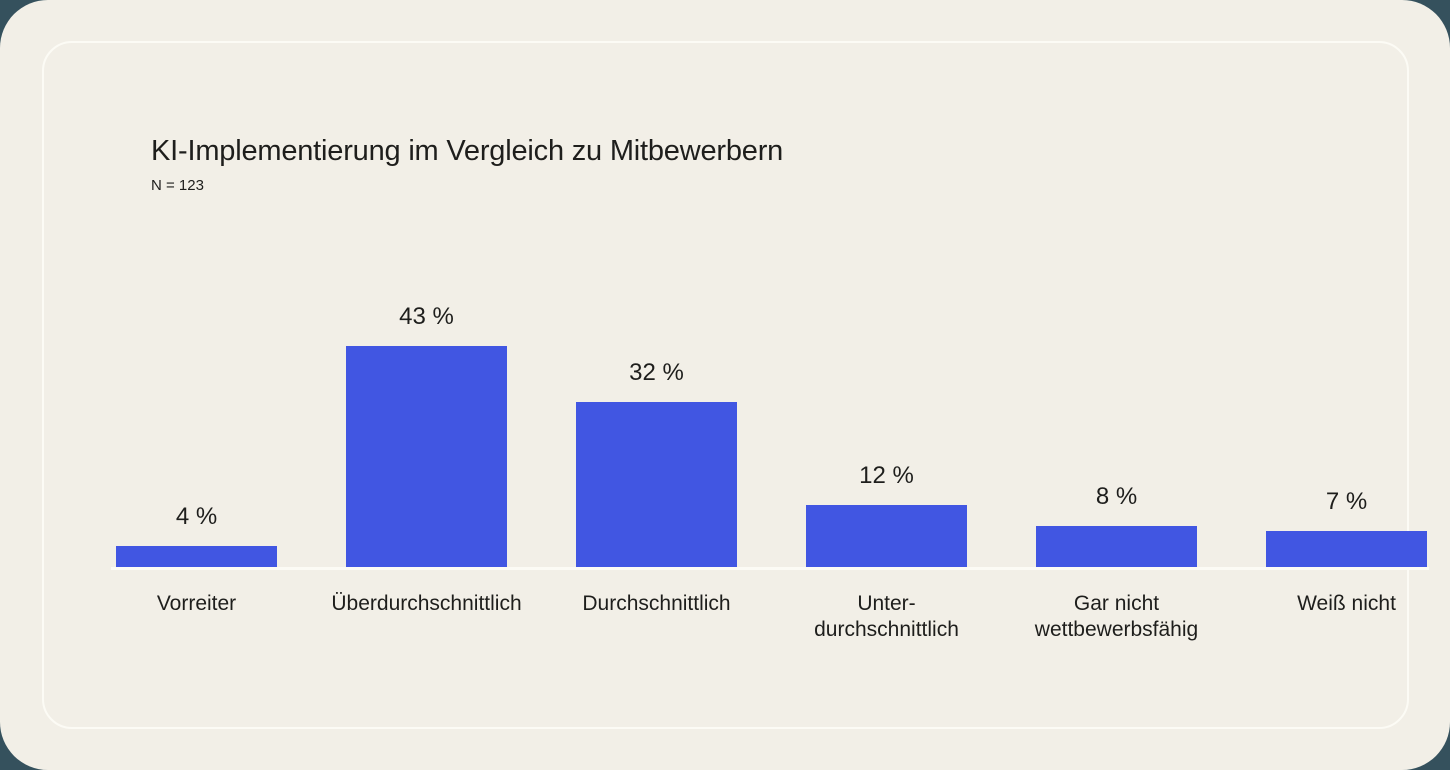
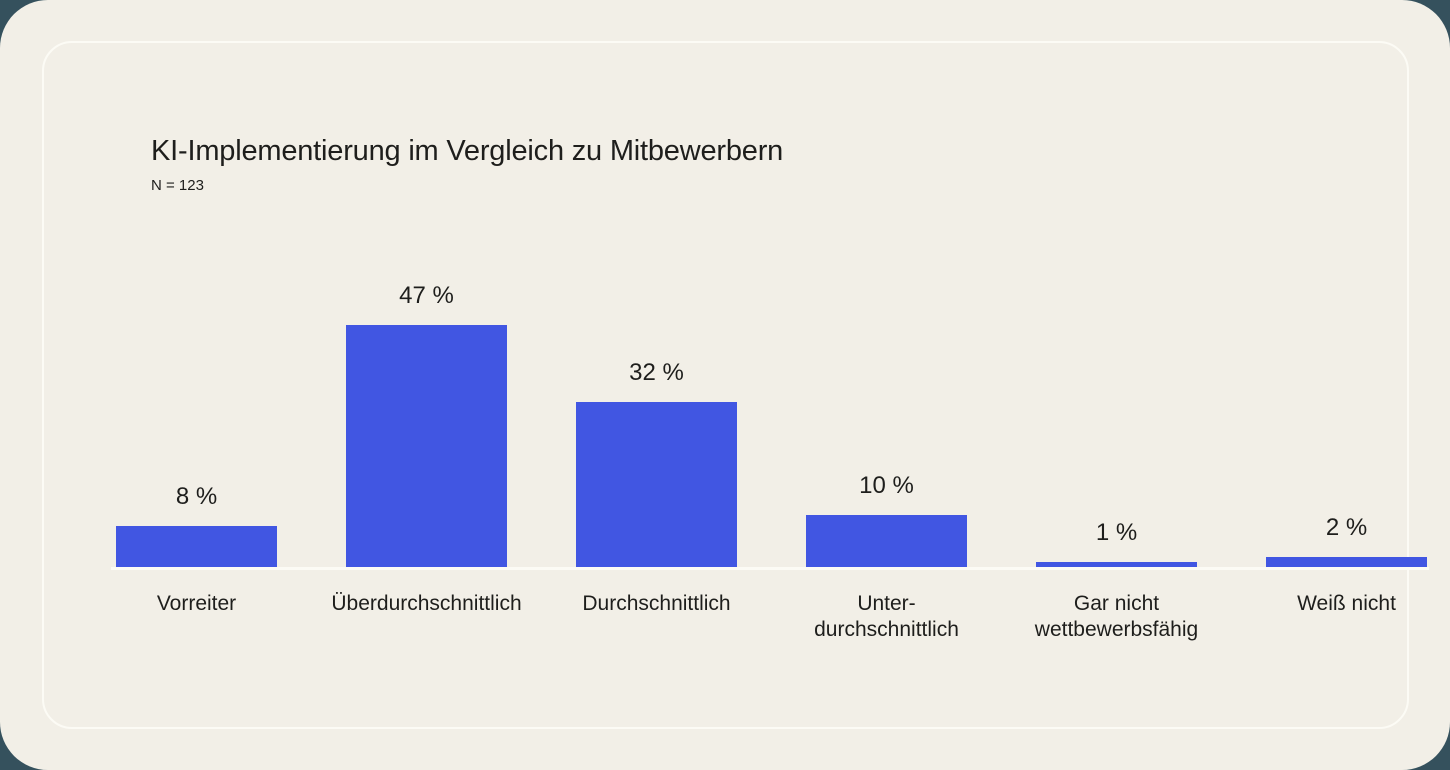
Vorreiter: 4 -> 8
Überdurchschnittlich: 43 -> 47
Unter-durchschnittlich: 12 -> 10
Gar nicht wettbewerbsfähig: 8 -> 1
Weiß nicht: 7 -> 2
